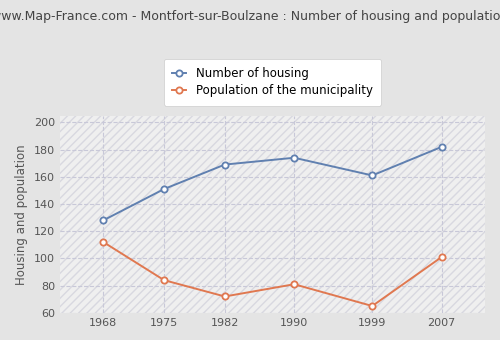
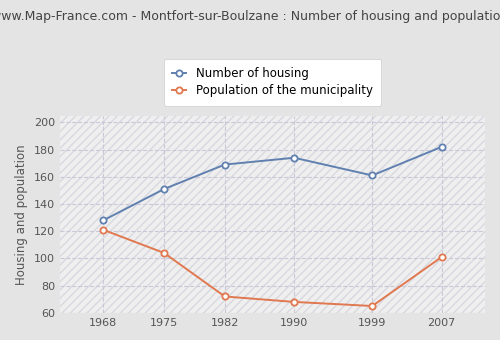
Population of the municipality/1968: 112 -> 121
Population of the municipality/1975: 84 -> 104
Population of the municipality/1990: 81 -> 68
